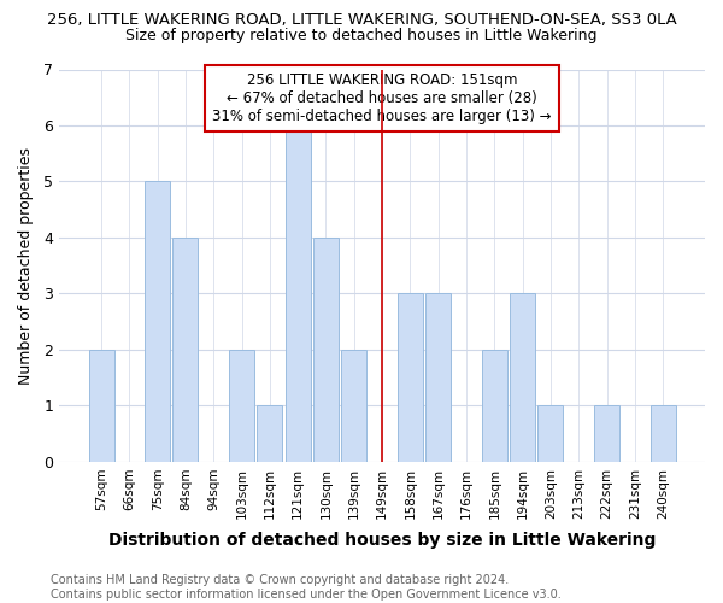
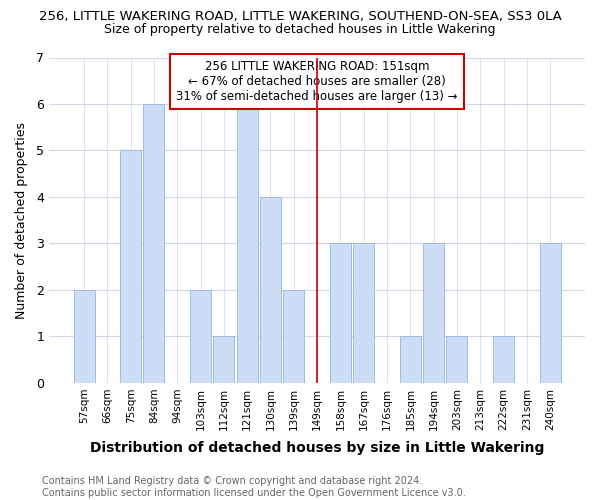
84sqm: 4 -> 6
185sqm: 2 -> 1
240sqm: 1 -> 3
